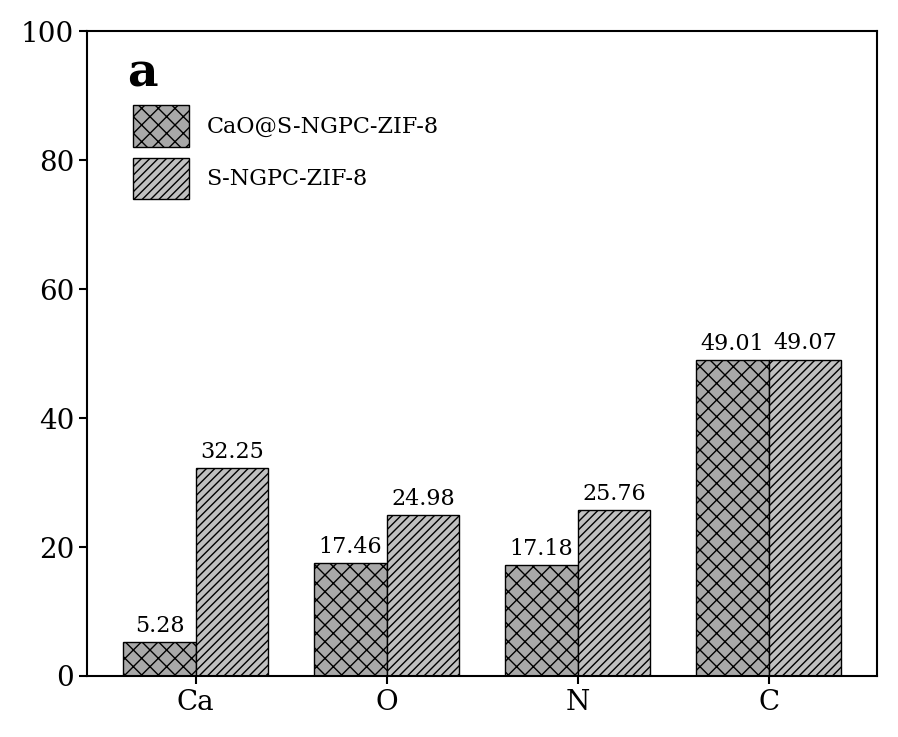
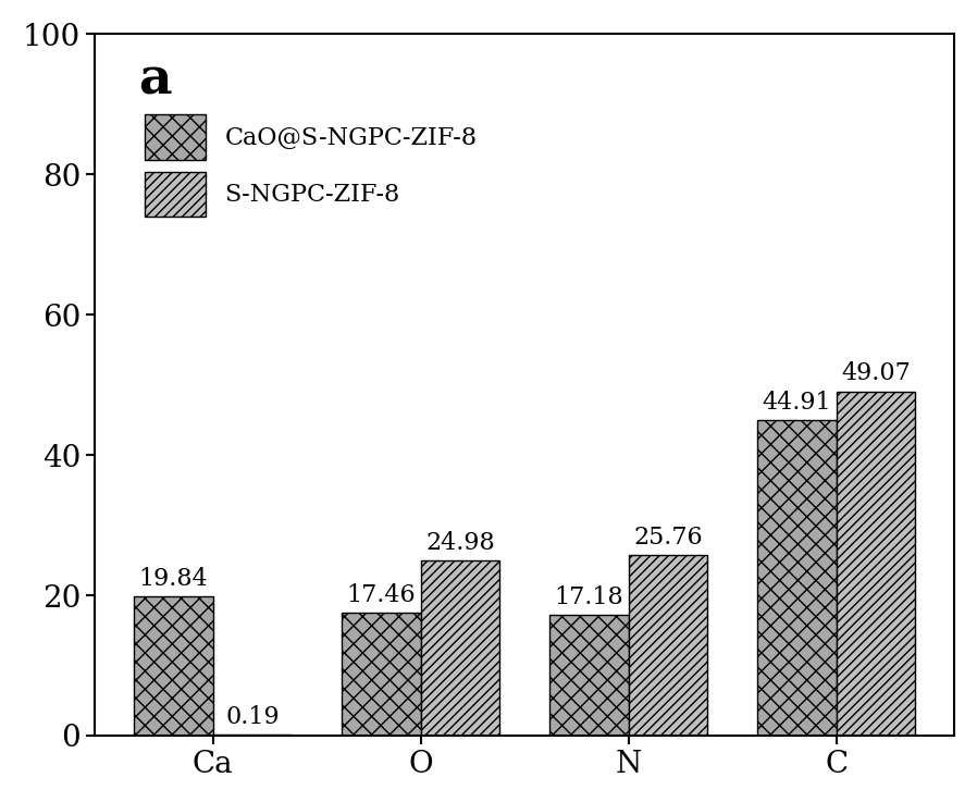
CaO@S-NGPC-ZIF-8/Ca: 5.28 -> 19.84
S-NGPC-ZIF-8/Ca: 32.25 -> 0.19
CaO@S-NGPC-ZIF-8/C: 49.01 -> 44.91
